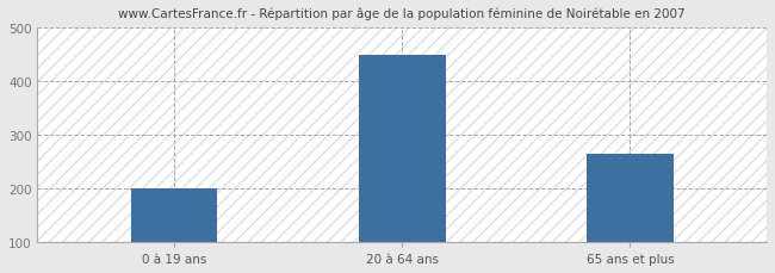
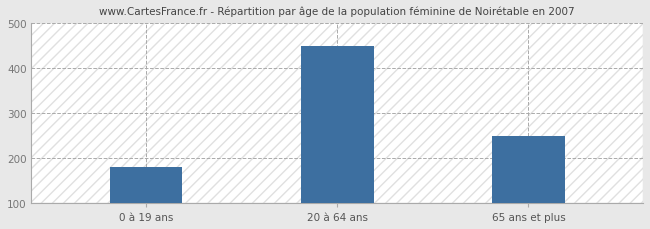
0 à 19 ans: 200 -> 181
65 ans et plus: 265 -> 249
